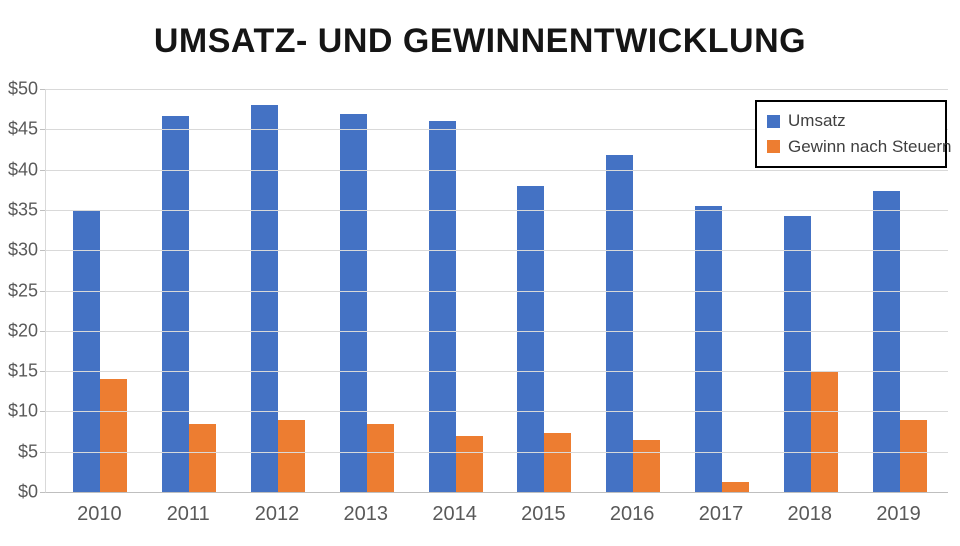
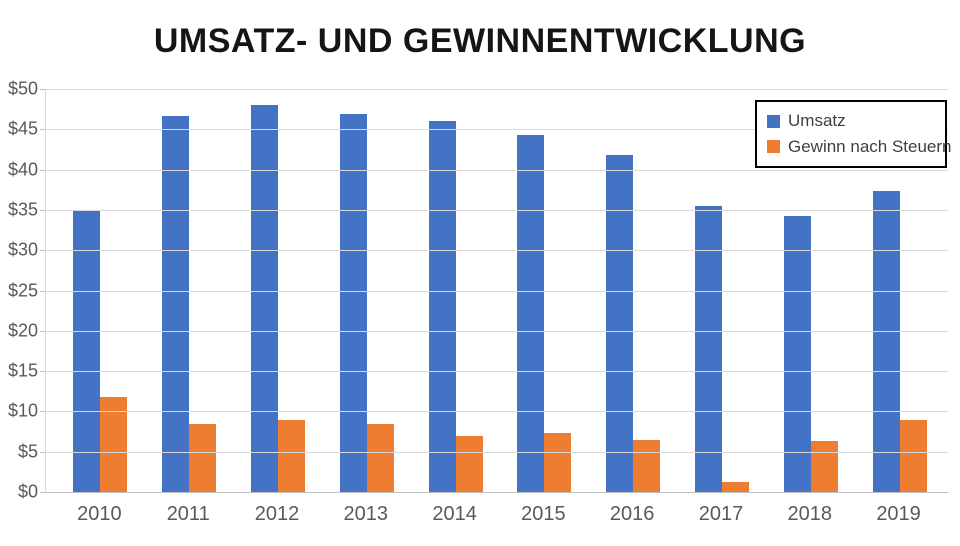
Gewinn nach Steuern/2010: $14 -> $12
Umsatz/2015: $38 -> $44
Gewinn nach Steuern/2018: $15 -> $6
